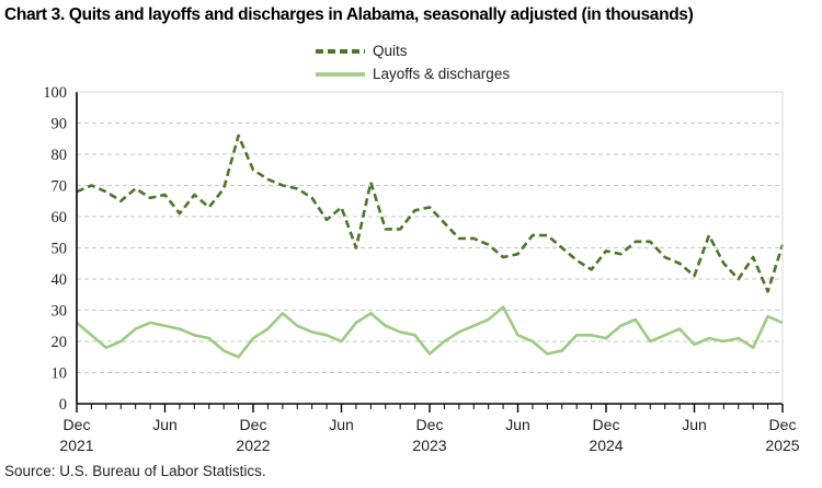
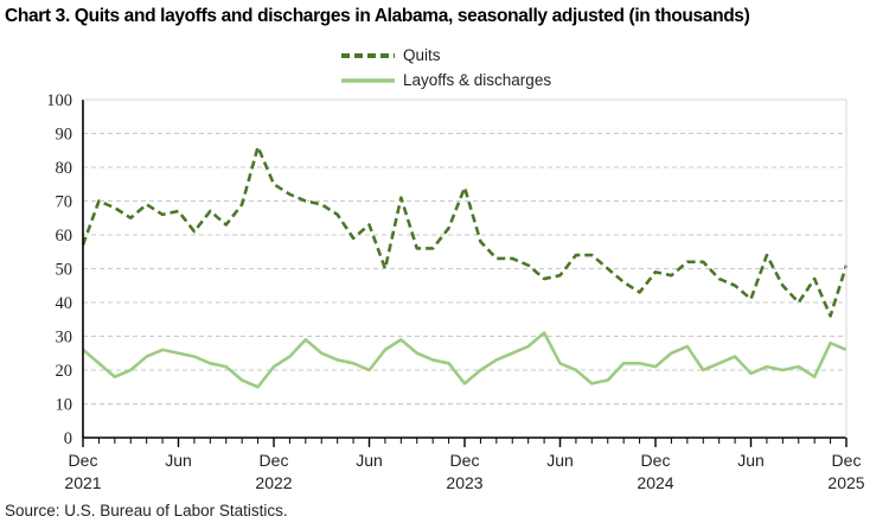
Quits/Dec 2021: 68 -> 57
Quits/Dec 2023: 63 -> 74
